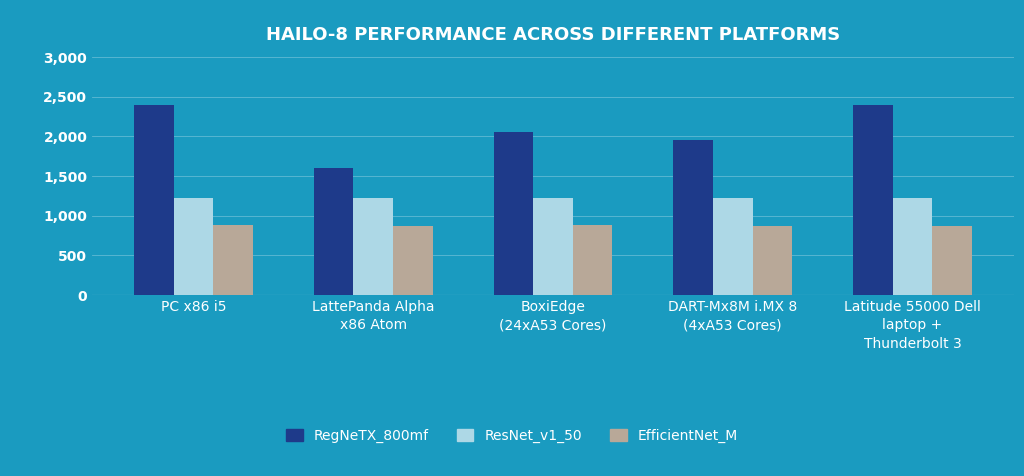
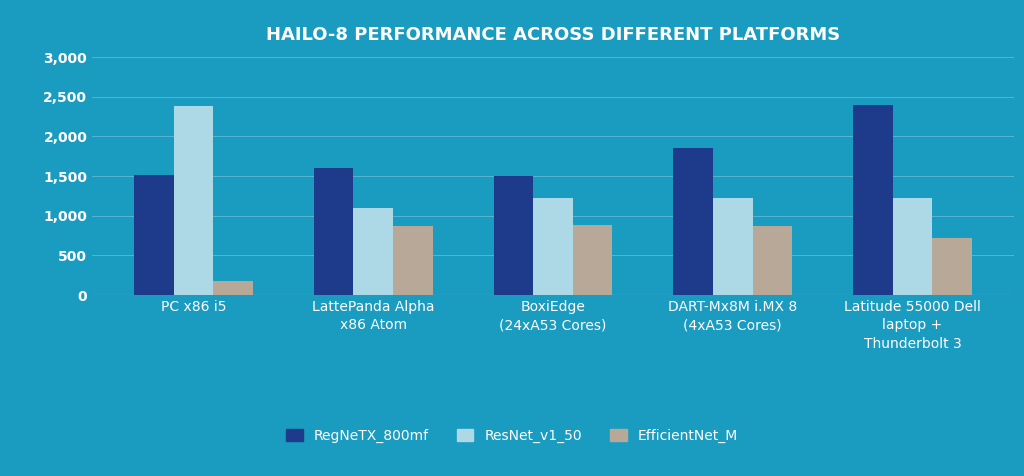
RegNeTX_800mf/PC x86 i5: 2,400 -> 1,520
ResNet_v1_50/PC x86 i5: 1,220 -> 2,380
EfficientNet_M/PC x86 i5: 880 -> 180
ResNet_v1_50/LattePanda Alpha x86 Atom: 1,220 -> 1,100
RegNeTX_800mf/BoxiEdge (24xA53 Cores): 2,050 -> 1,500
RegNeTX_800mf/DART-Mx8M i.MX 8 (4xA53 Cores): 1,950 -> 1,860
EfficientNet_M/Latitude 55000 Dell laptop + Thunderbolt 3: 880 -> 720
